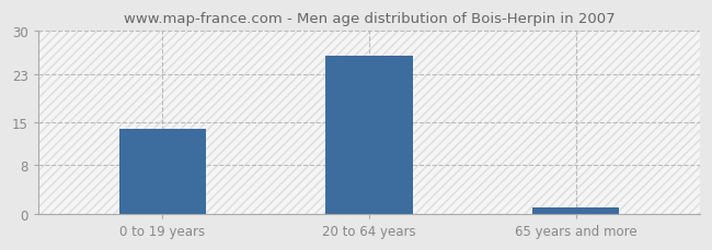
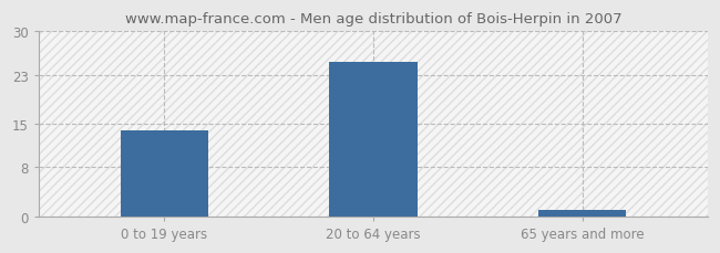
20 to 64 years: 26 -> 25
